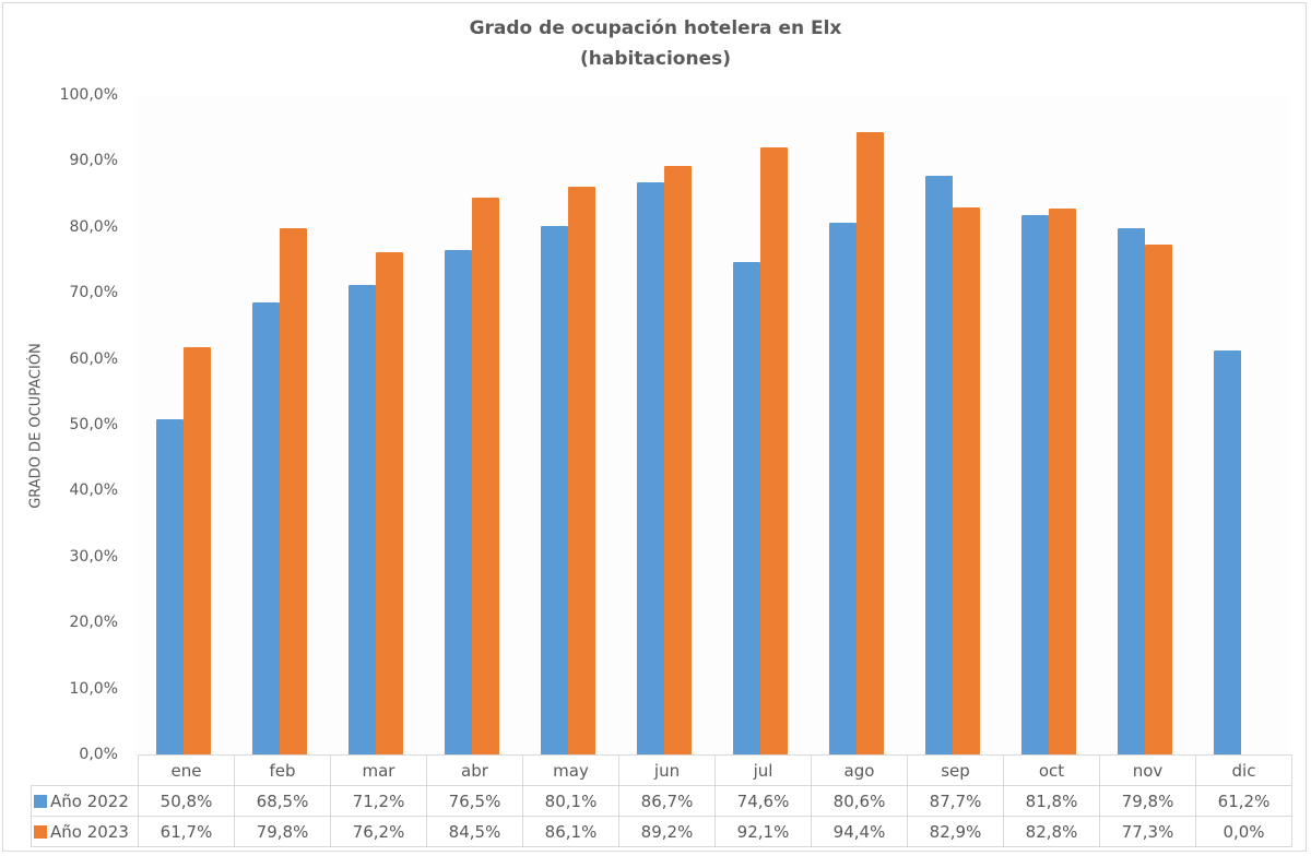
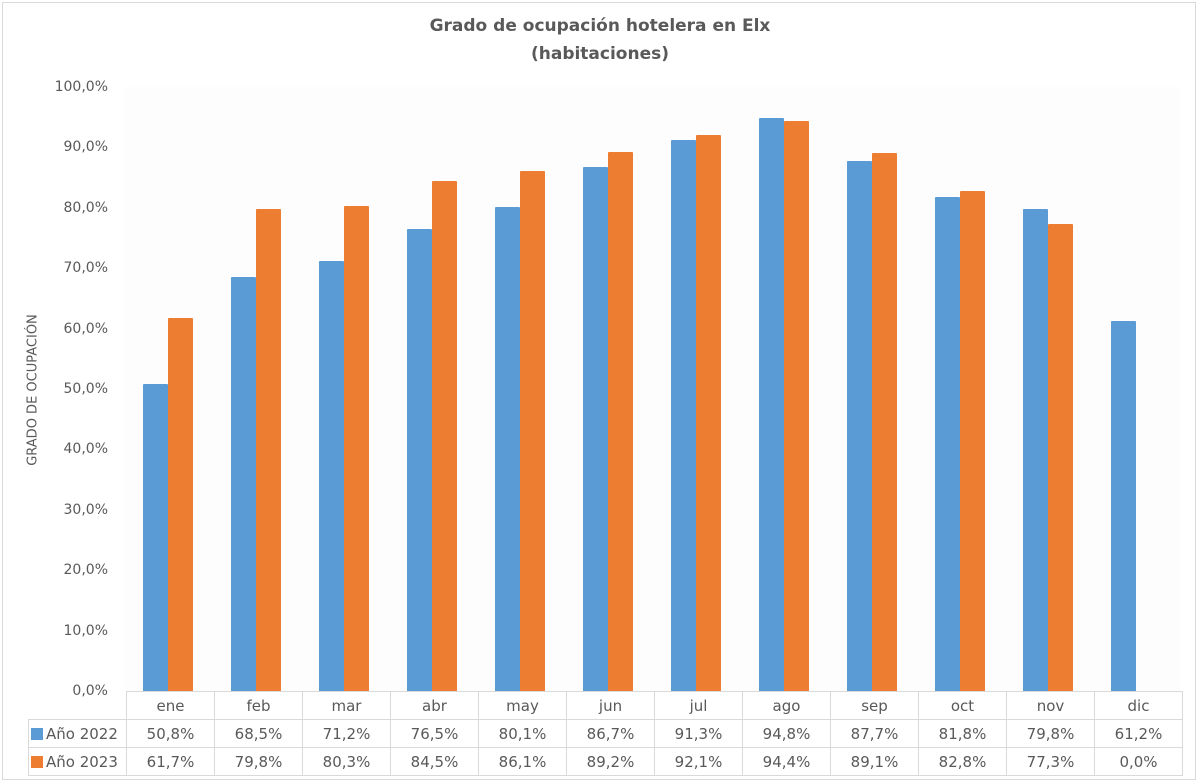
Año 2023/mar: 76,2% -> 80,3%
Año 2022/jul: 74,6% -> 91,3%
Año 2022/ago: 80,6% -> 94,8%
Año 2023/sep: 82,9% -> 89,1%
